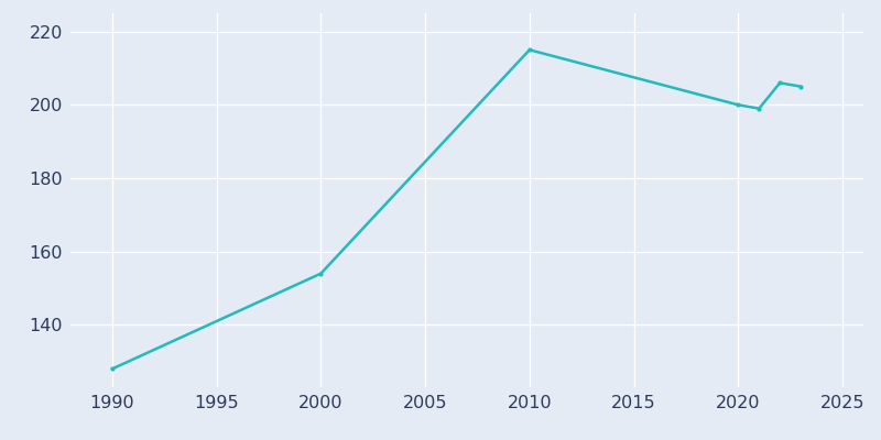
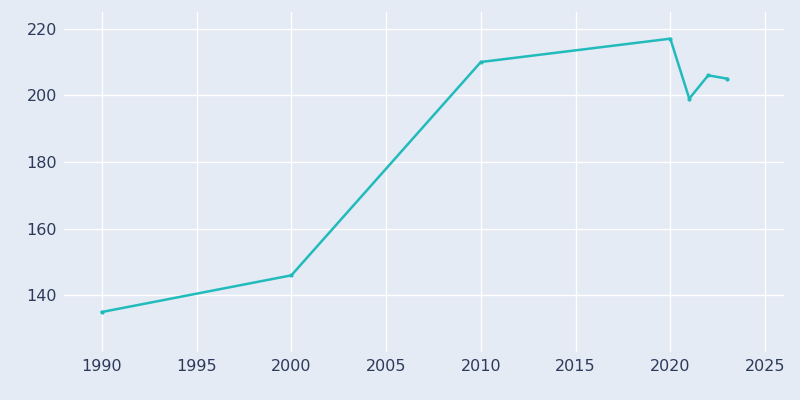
1990: 128 -> 135
2000: 154 -> 146
2010: 215 -> 210
2020: 200 -> 217
